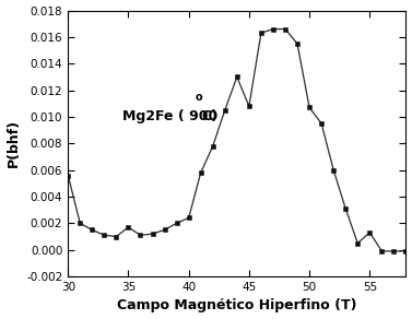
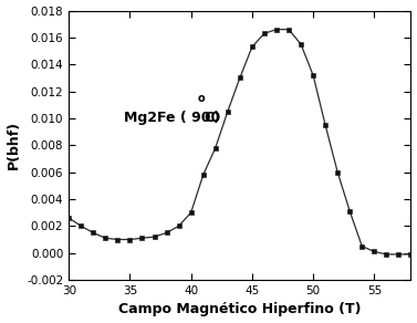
30: 0.0056 -> 0.0026
35: 0.0017 -> 0.0010
40: 0.0024 -> 0.0030
45: 0.0108 -> 0.0153
50: 0.0107 -> 0.0132
55: 0.0013 -> 0.0001
